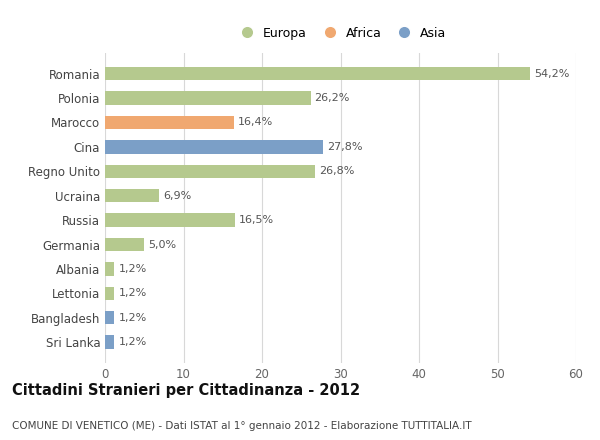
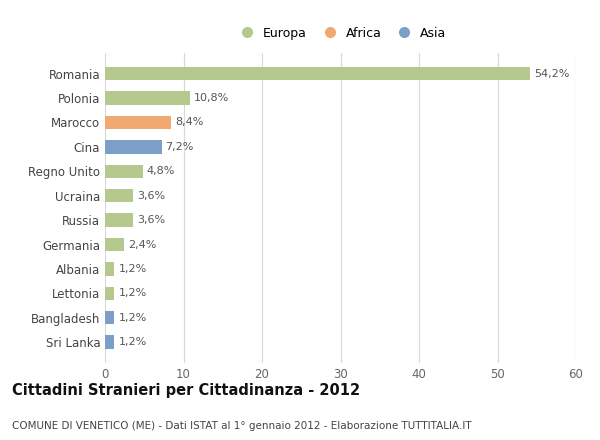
Polonia: 26,2% -> 10,8%
Marocco: 16,4% -> 8,4%
Cina: 27,8% -> 7,2%
Regno Unito: 26,8% -> 4,8%
Ucraina: 6,9% -> 3,6%
Russia: 16,5% -> 3,6%
Germania: 5,0% -> 2,4%
